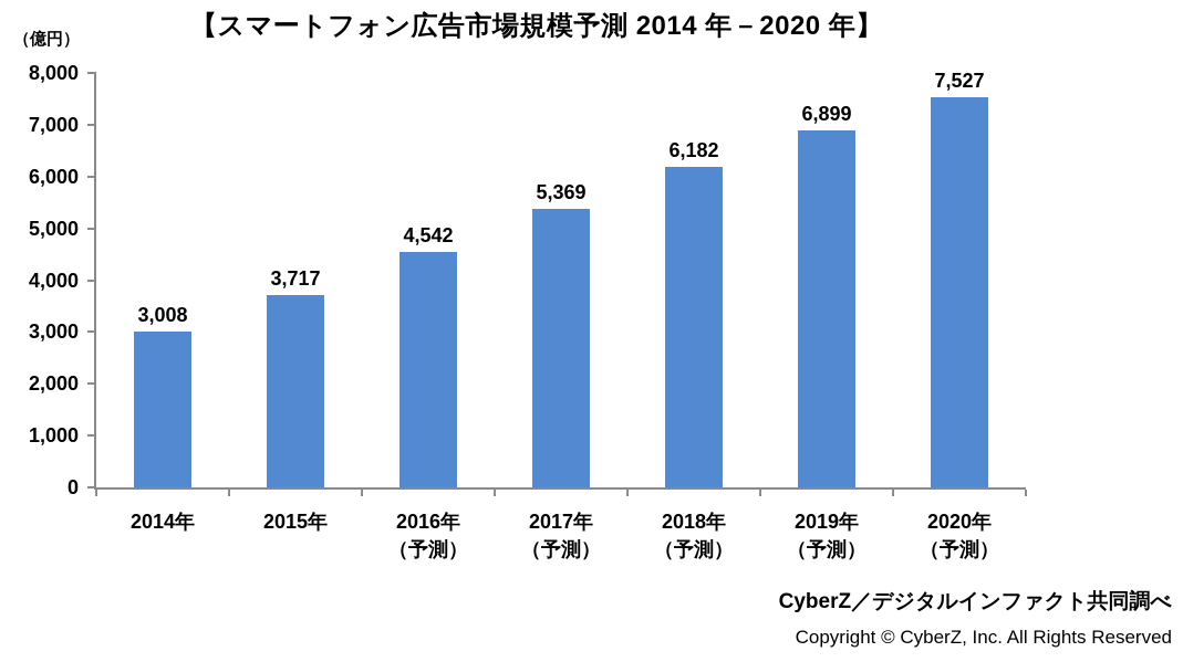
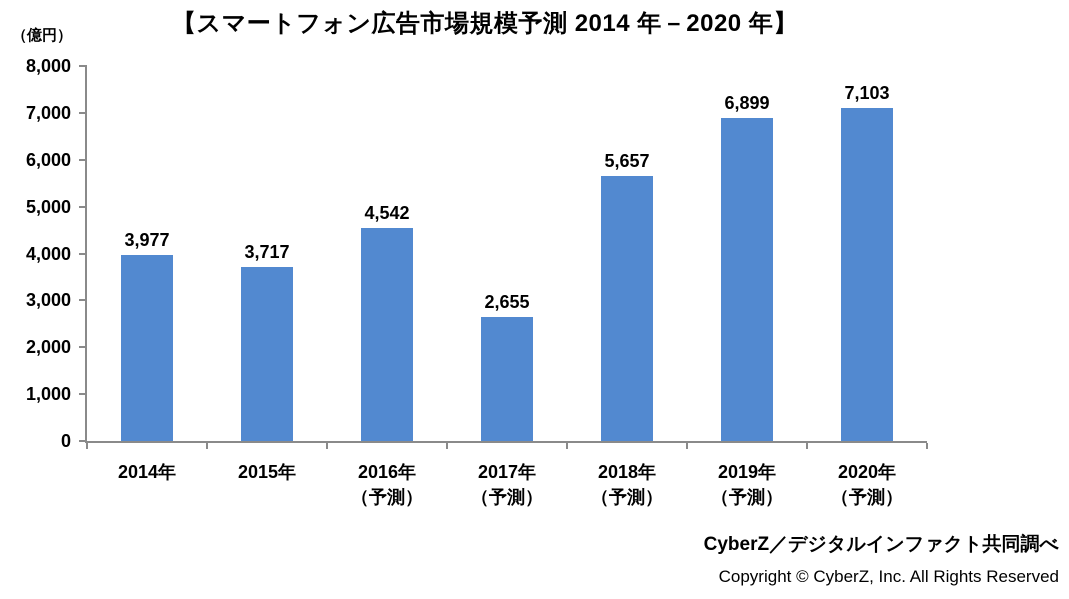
2014年: 3,008 -> 3,977
2017年: 5,369 -> 2,655
2018年: 6,182 -> 5,657
2020年: 7,527 -> 7,103
